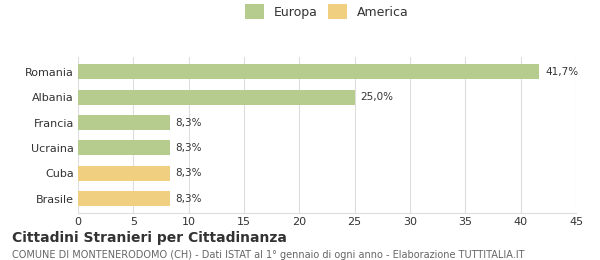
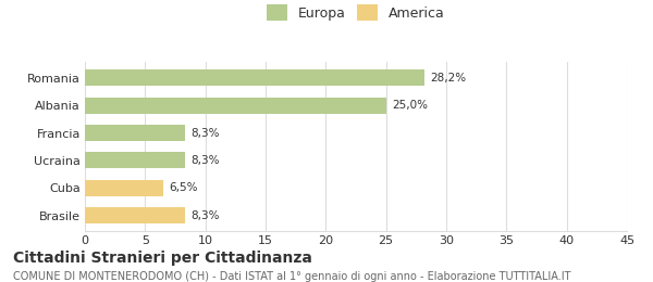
Romania: 41,7% -> 28,2%
Cuba: 8,3% -> 6,5%
